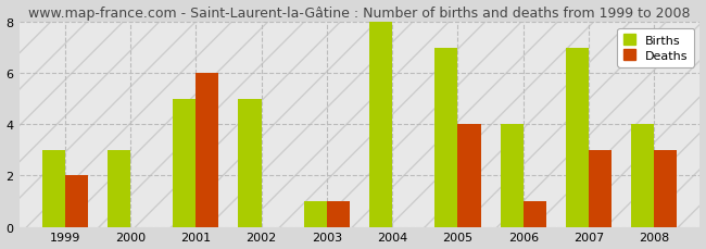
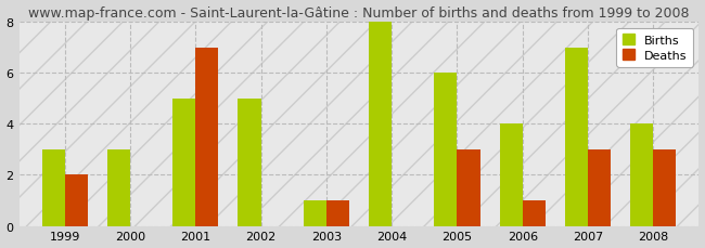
Deaths/2001: 6 -> 7
Births/2005: 7 -> 6
Deaths/2005: 4 -> 3
